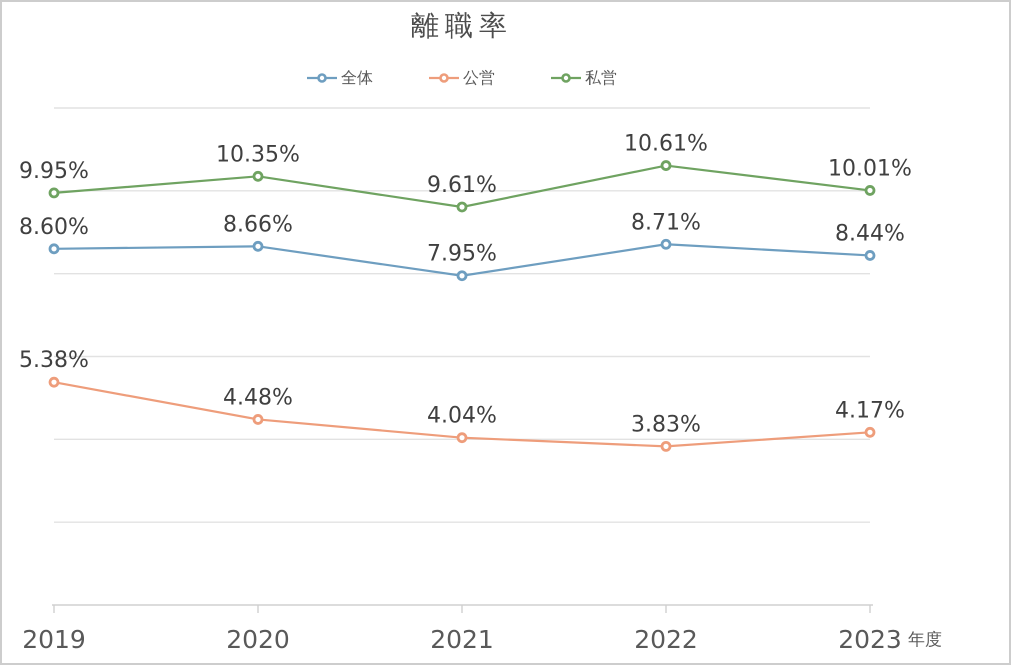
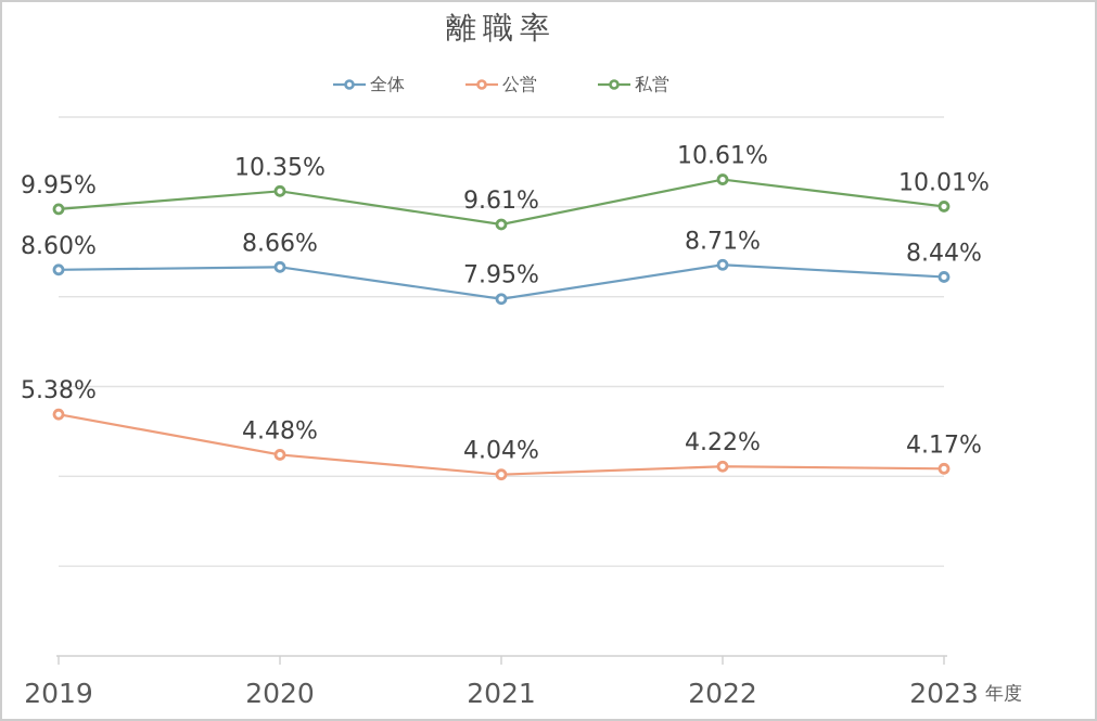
公営/2022: 3.83% -> 4.22%
